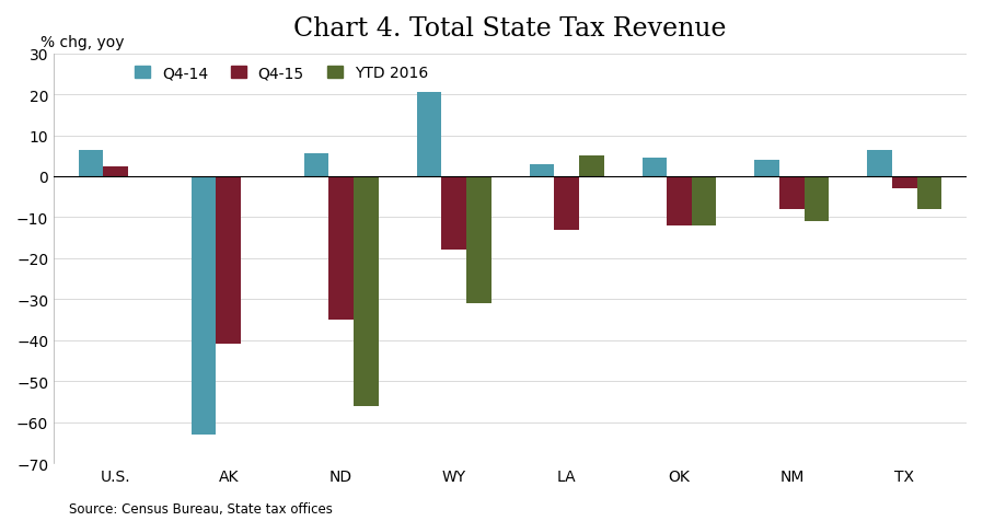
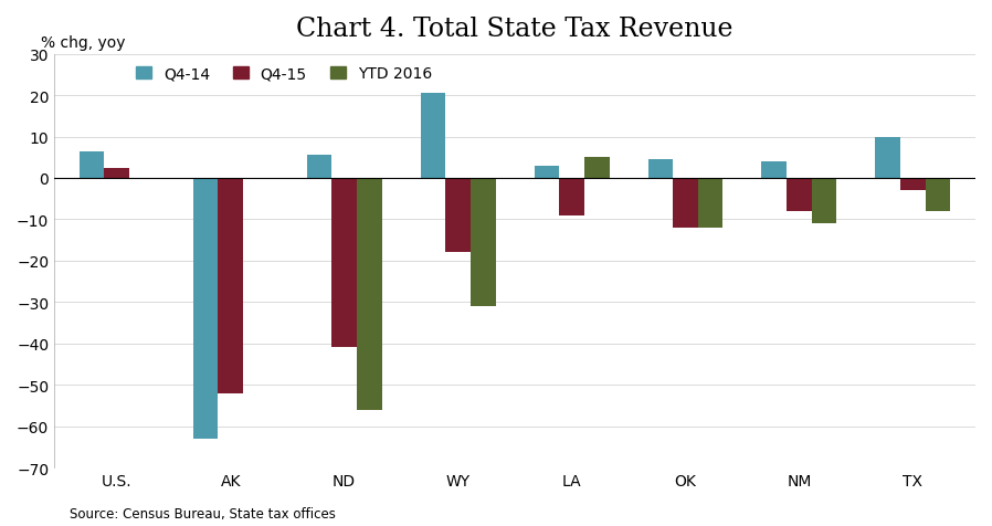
Q4-15/AK: -41.0 -> -52.0
Q4-15/ND: -35.0 -> -41.0
Q4-15/LA: -13.0 -> -9.0
Q4-14/TX: 6.5 -> 10.0
